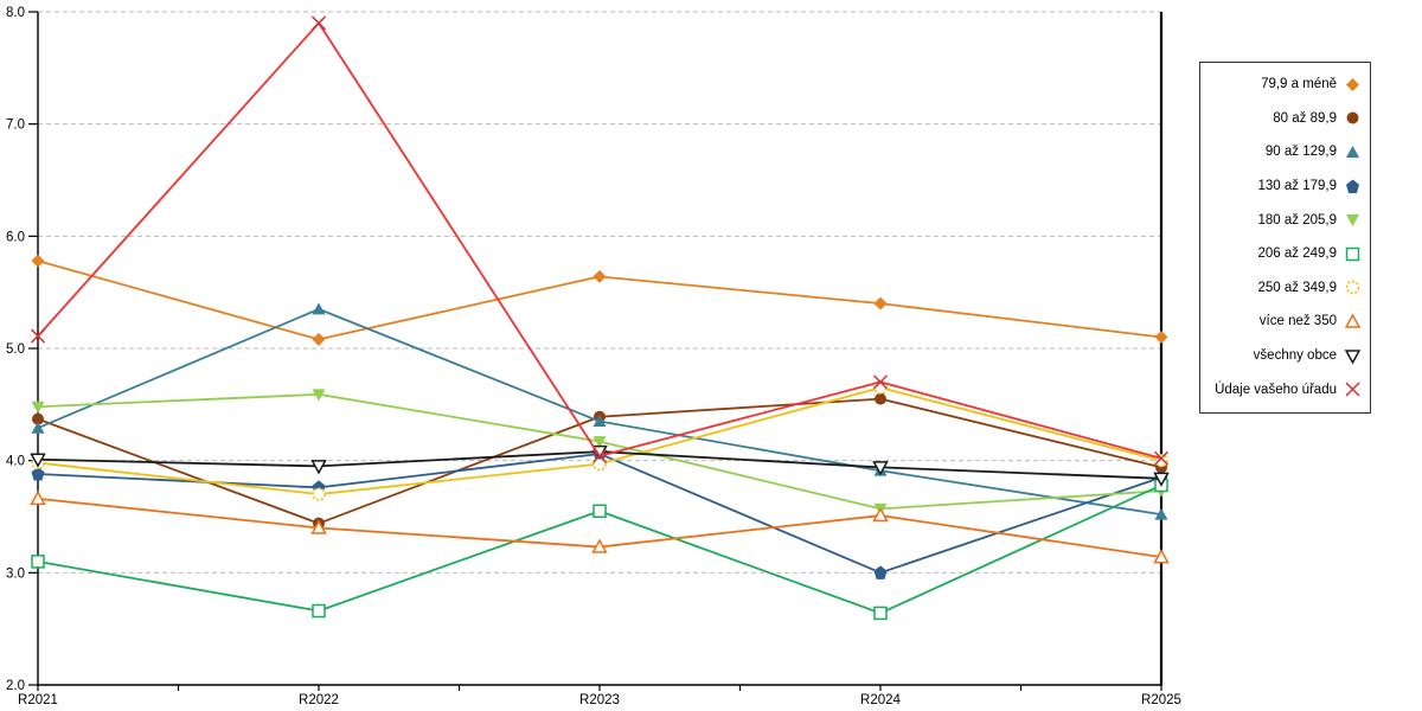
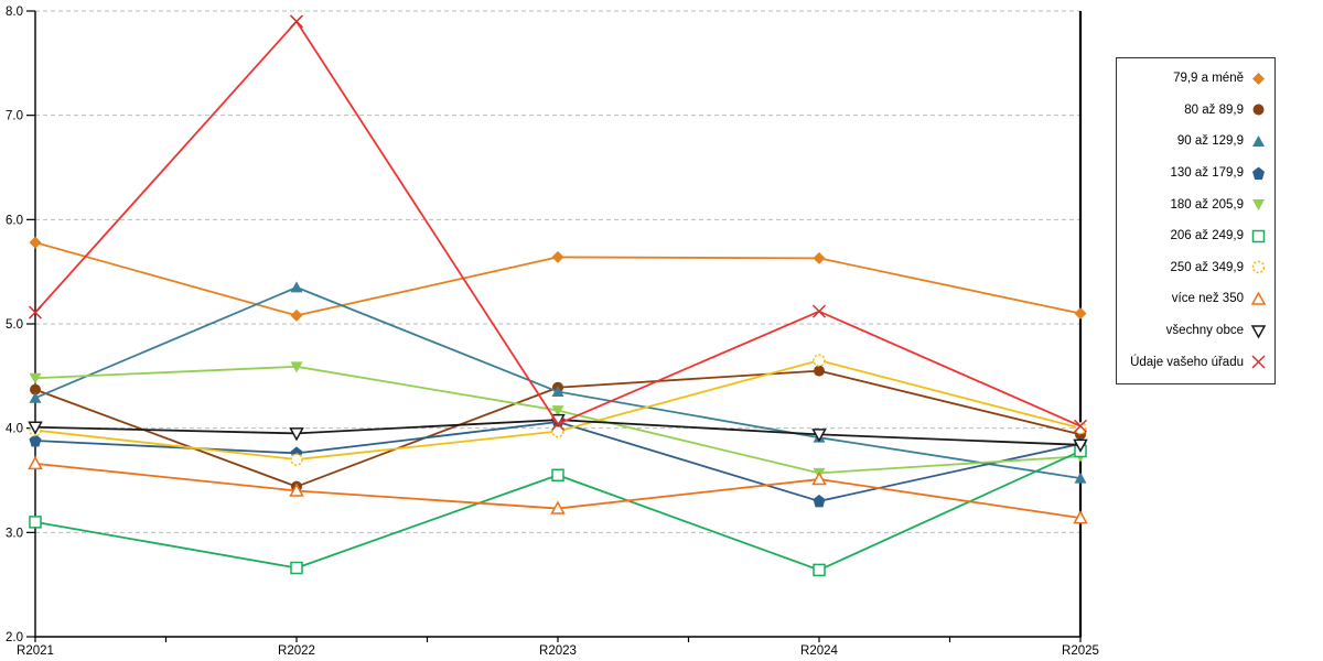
79,9 a méně/R2024: 5.4 -> 5.6
130 až 179,9/R2024: 3.0 -> 3.3
Údaje vašeho úřadu/R2024: 4.7 -> 5.1
